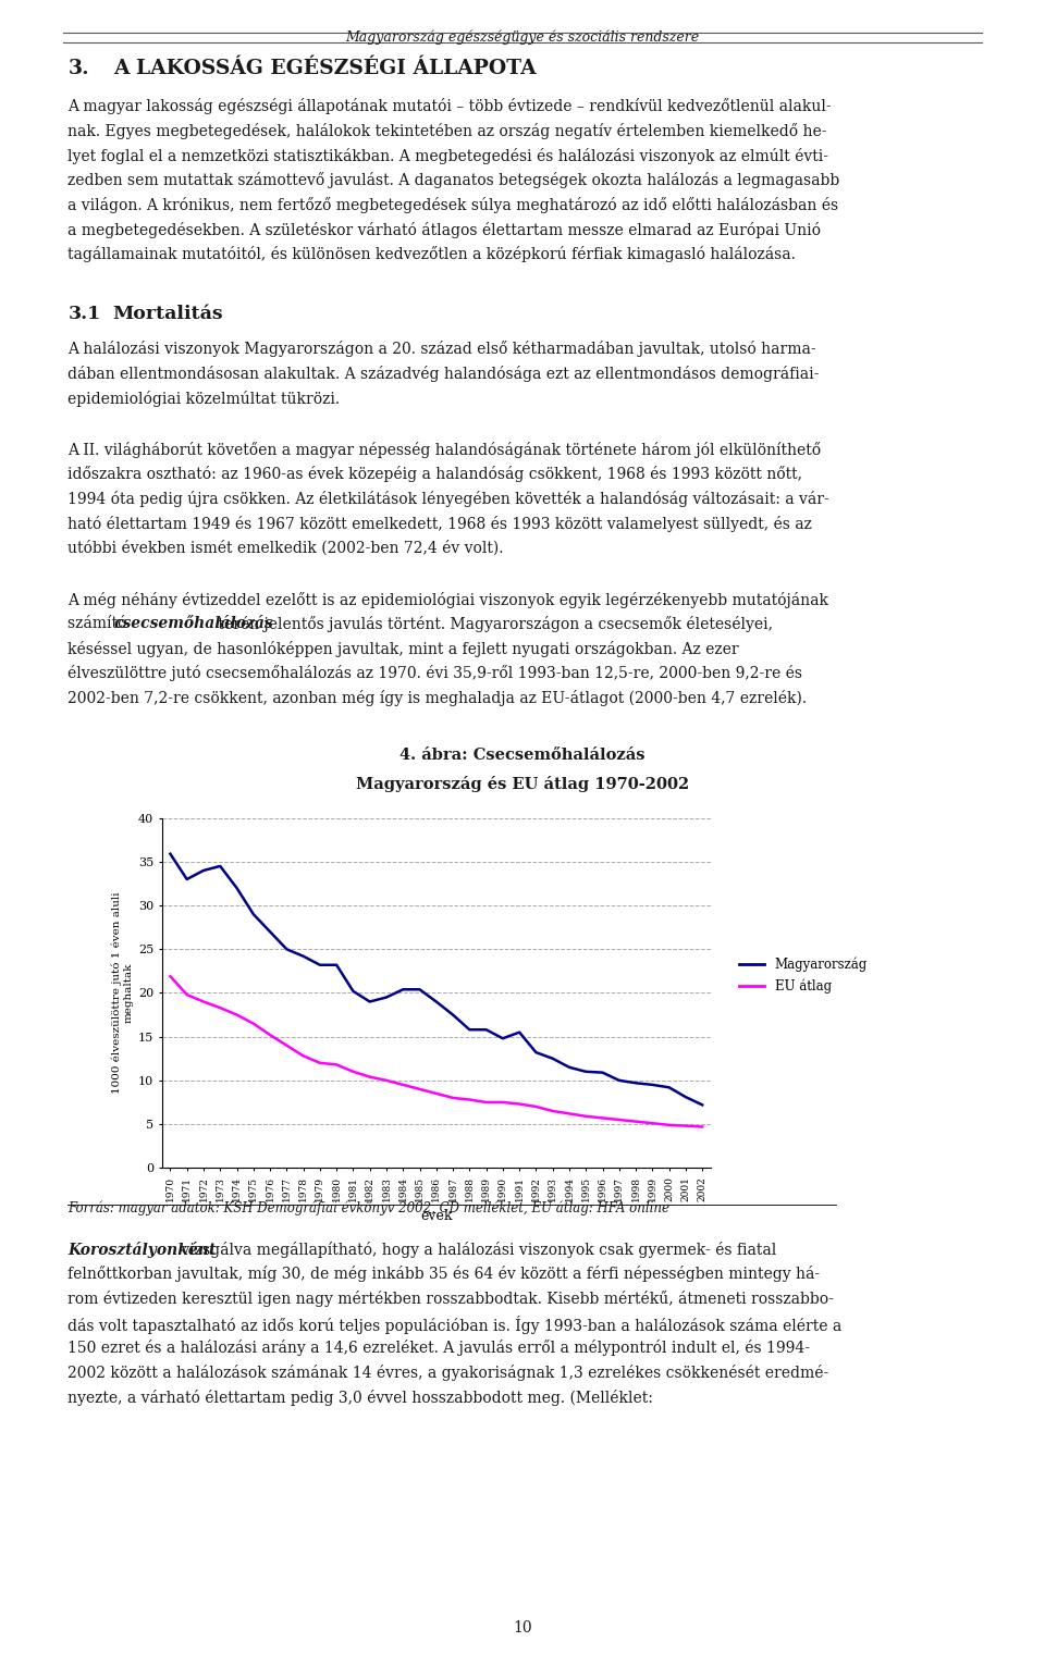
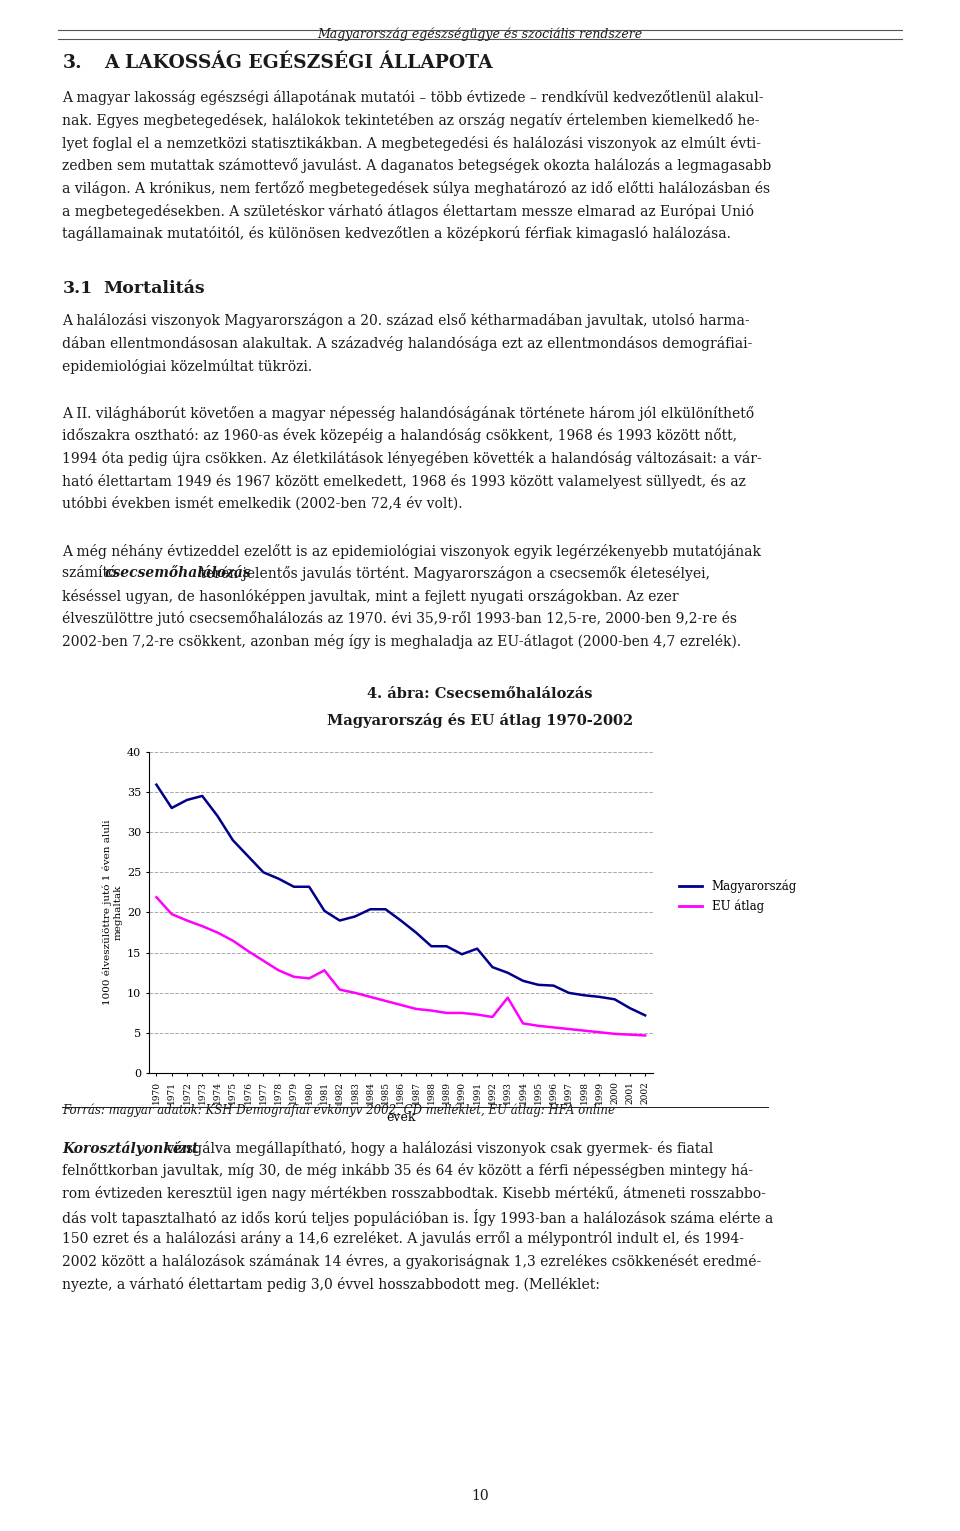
EU átlag/1981: 11.0 -> 12.8
EU átlag/1993: 6.5 -> 9.4
